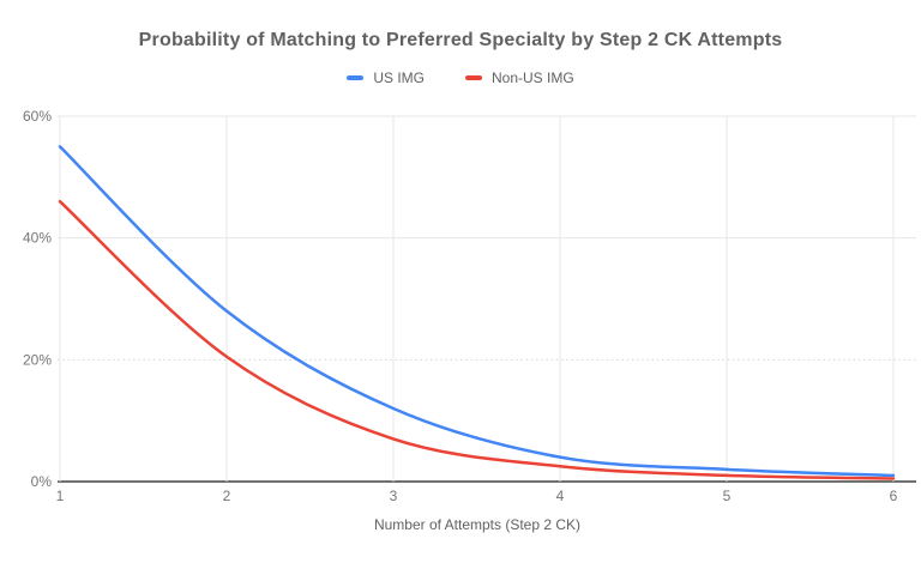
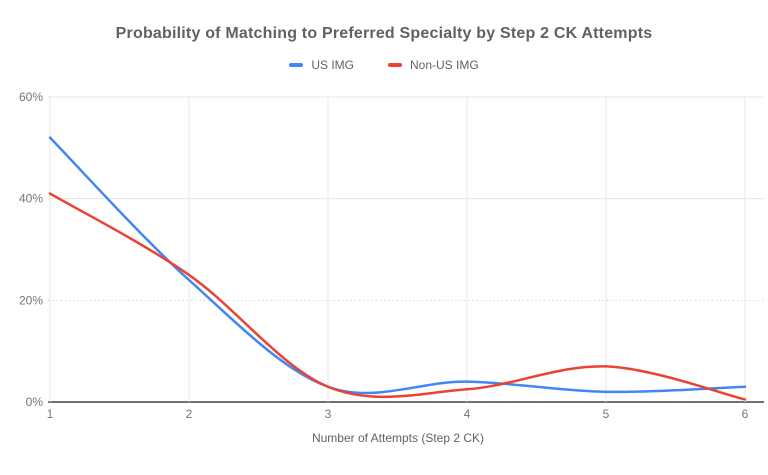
US IMG/1: 55% -> 52%
Non-US IMG/1: 46% -> 41%
US IMG/2: 28% -> 24%
Non-US IMG/2: 20% -> 25%
US IMG/3: 12% -> 3%
Non-US IMG/3: 7% -> 3%
Non-US IMG/5: 1% -> 7%
US IMG/6: 1% -> 3%
